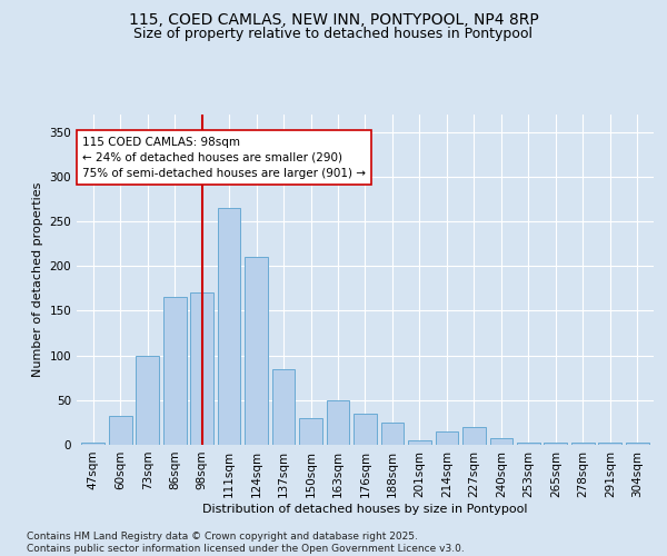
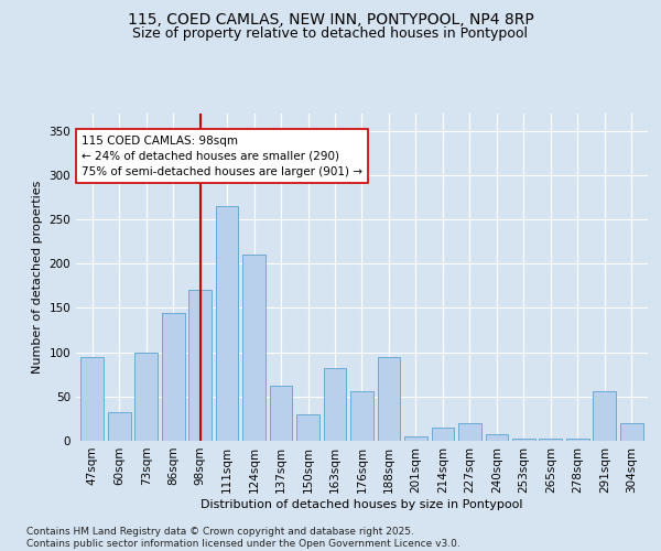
47sqm: 3 -> 94
86sqm: 165 -> 144
137sqm: 85 -> 62
163sqm: 50 -> 82
176sqm: 35 -> 56
188sqm: 25 -> 94
291sqm: 2 -> 56
304sqm: 2 -> 20
